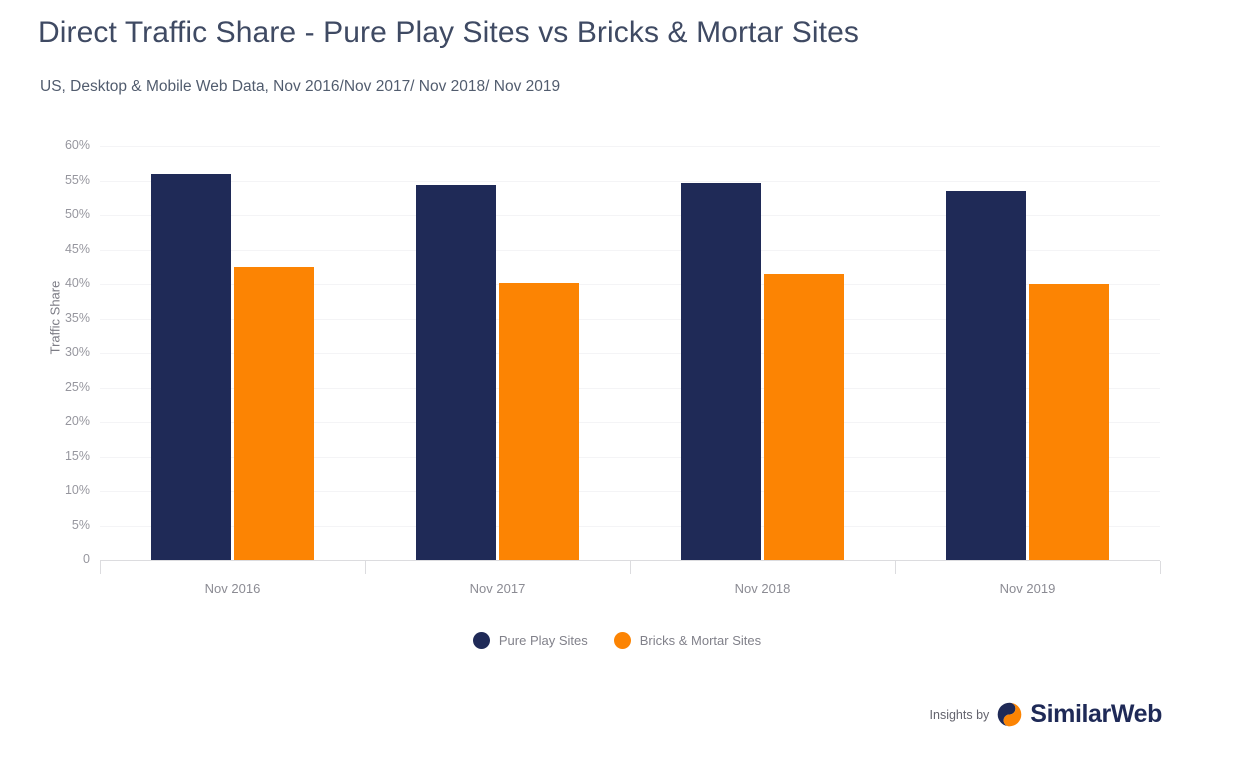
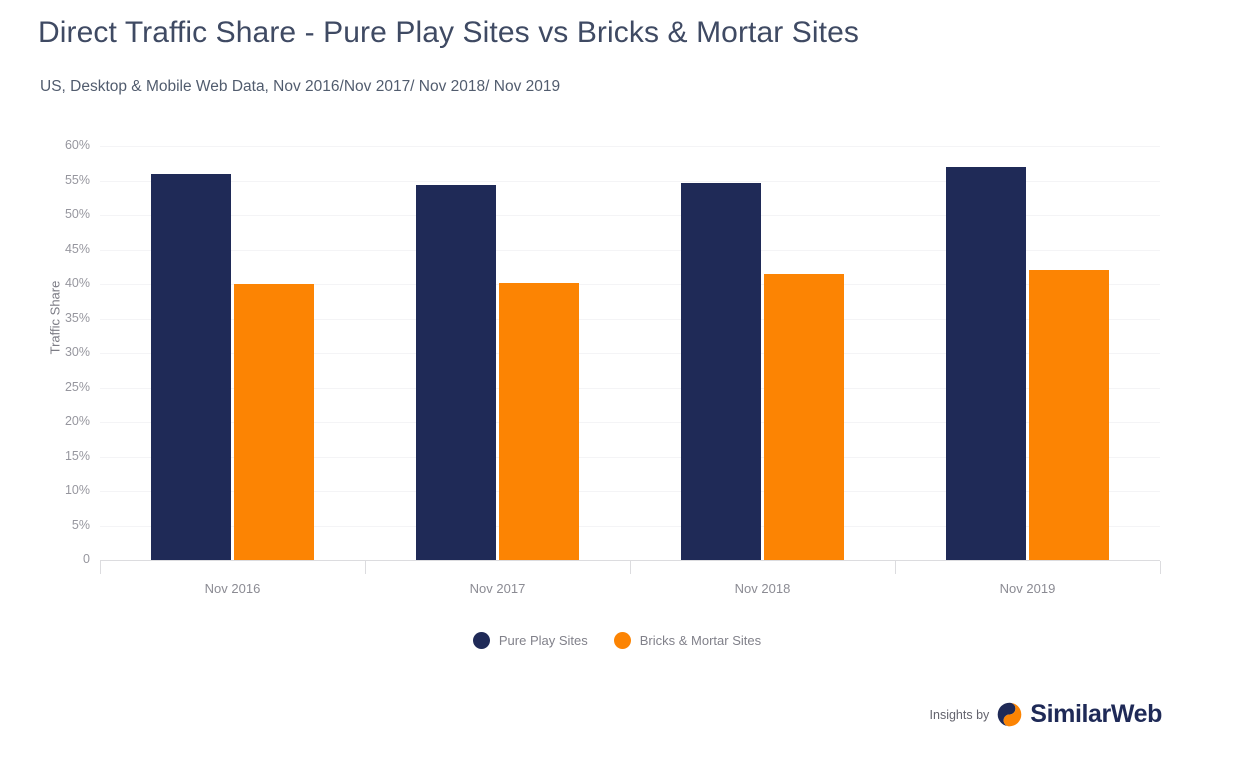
Bricks & Mortar Sites/Nov 2016: 42% -> 40%
Pure Play Sites/Nov 2019: 54% -> 57%
Bricks & Mortar Sites/Nov 2019: 40% -> 42%
